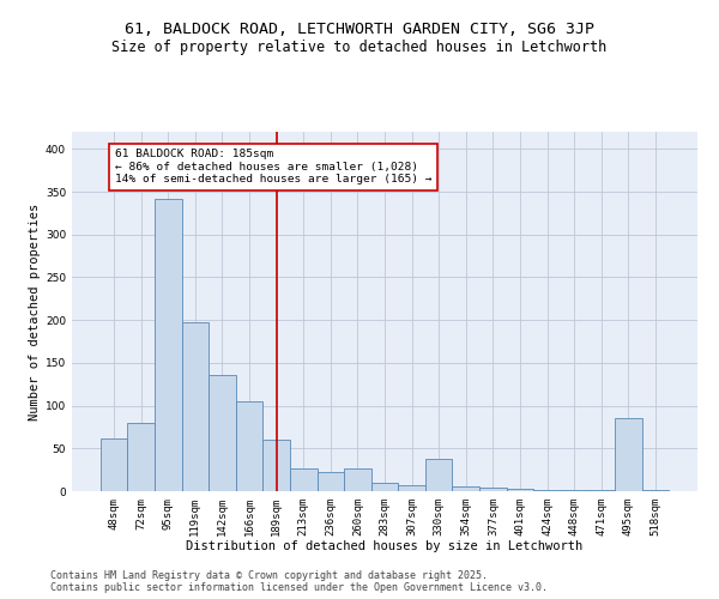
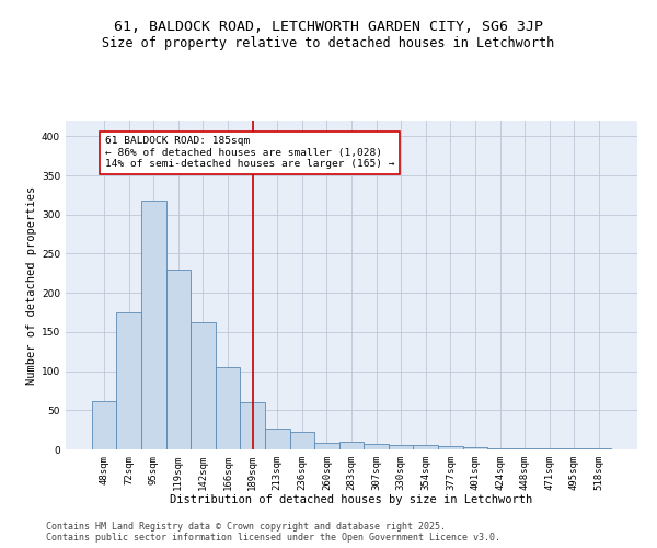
72sqm: 80 -> 175
95sqm: 342 -> 318
119sqm: 198 -> 230
142sqm: 136 -> 163
260sqm: 26 -> 9
330sqm: 38 -> 6
495sqm: 86 -> 1
